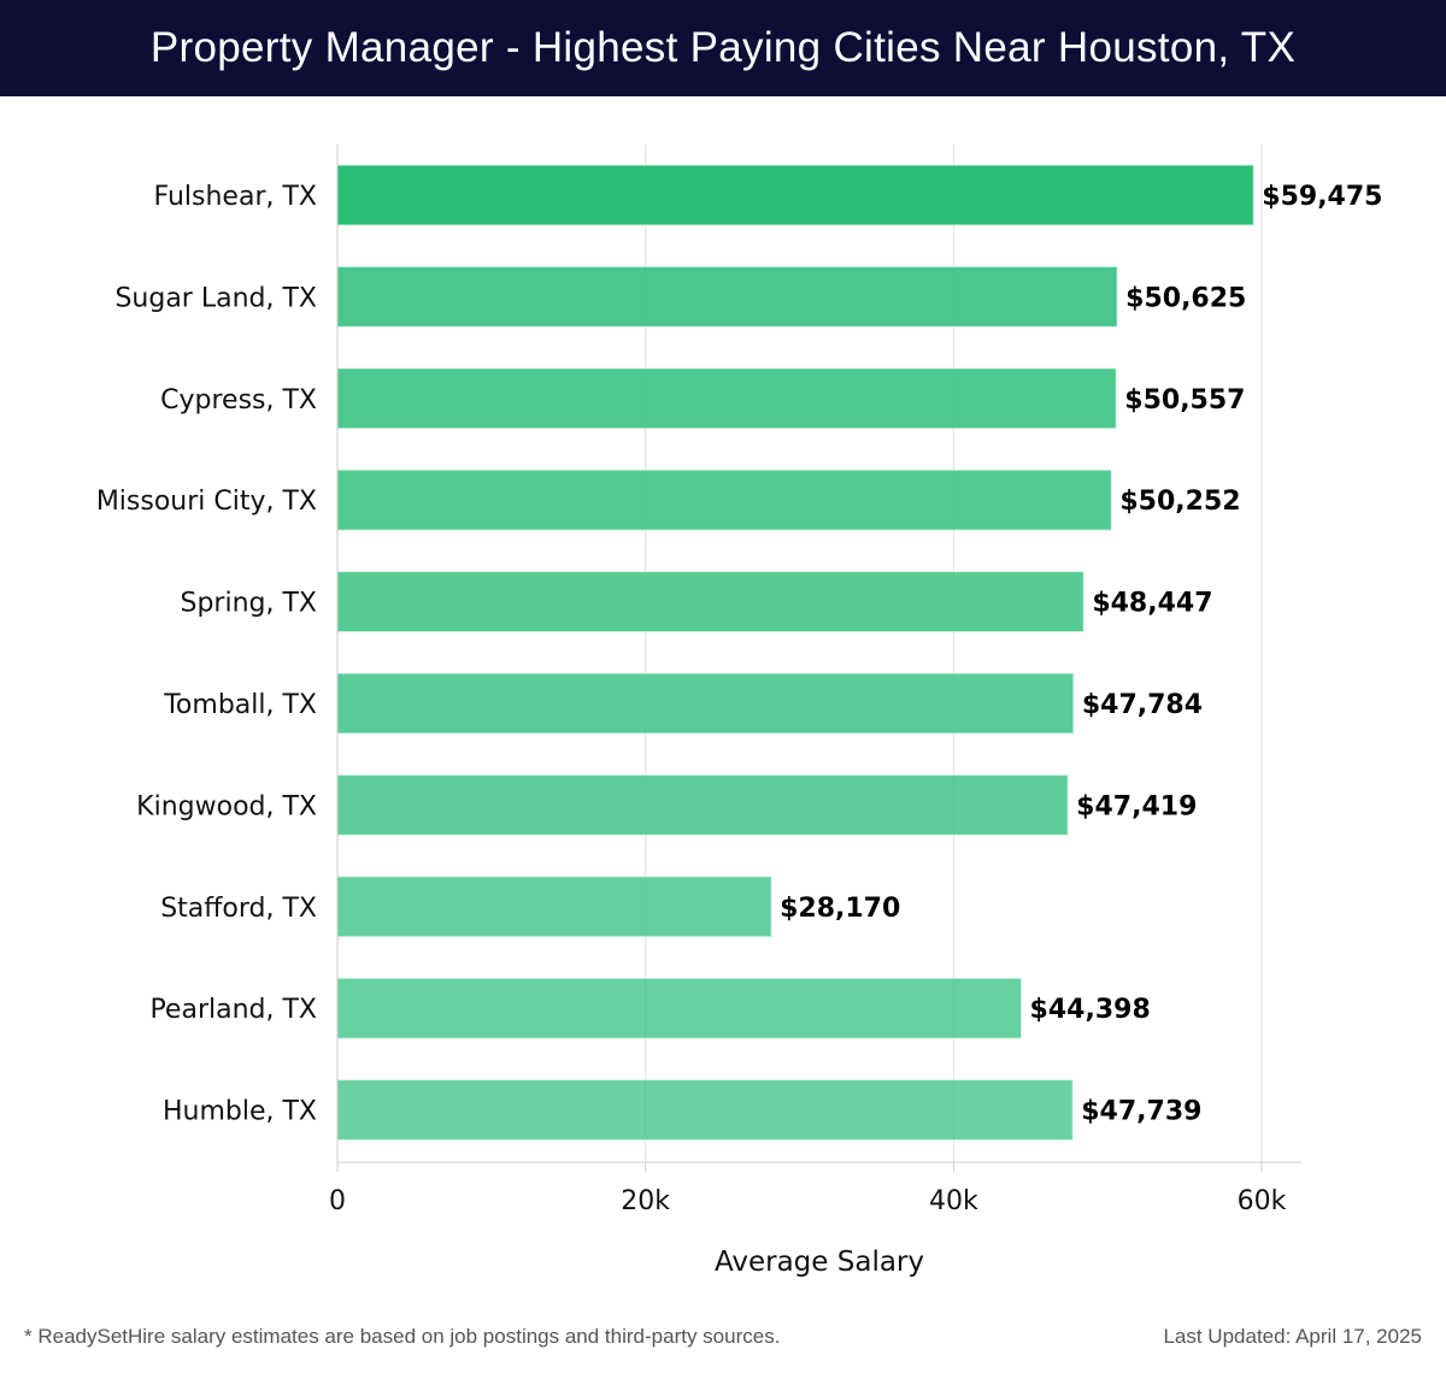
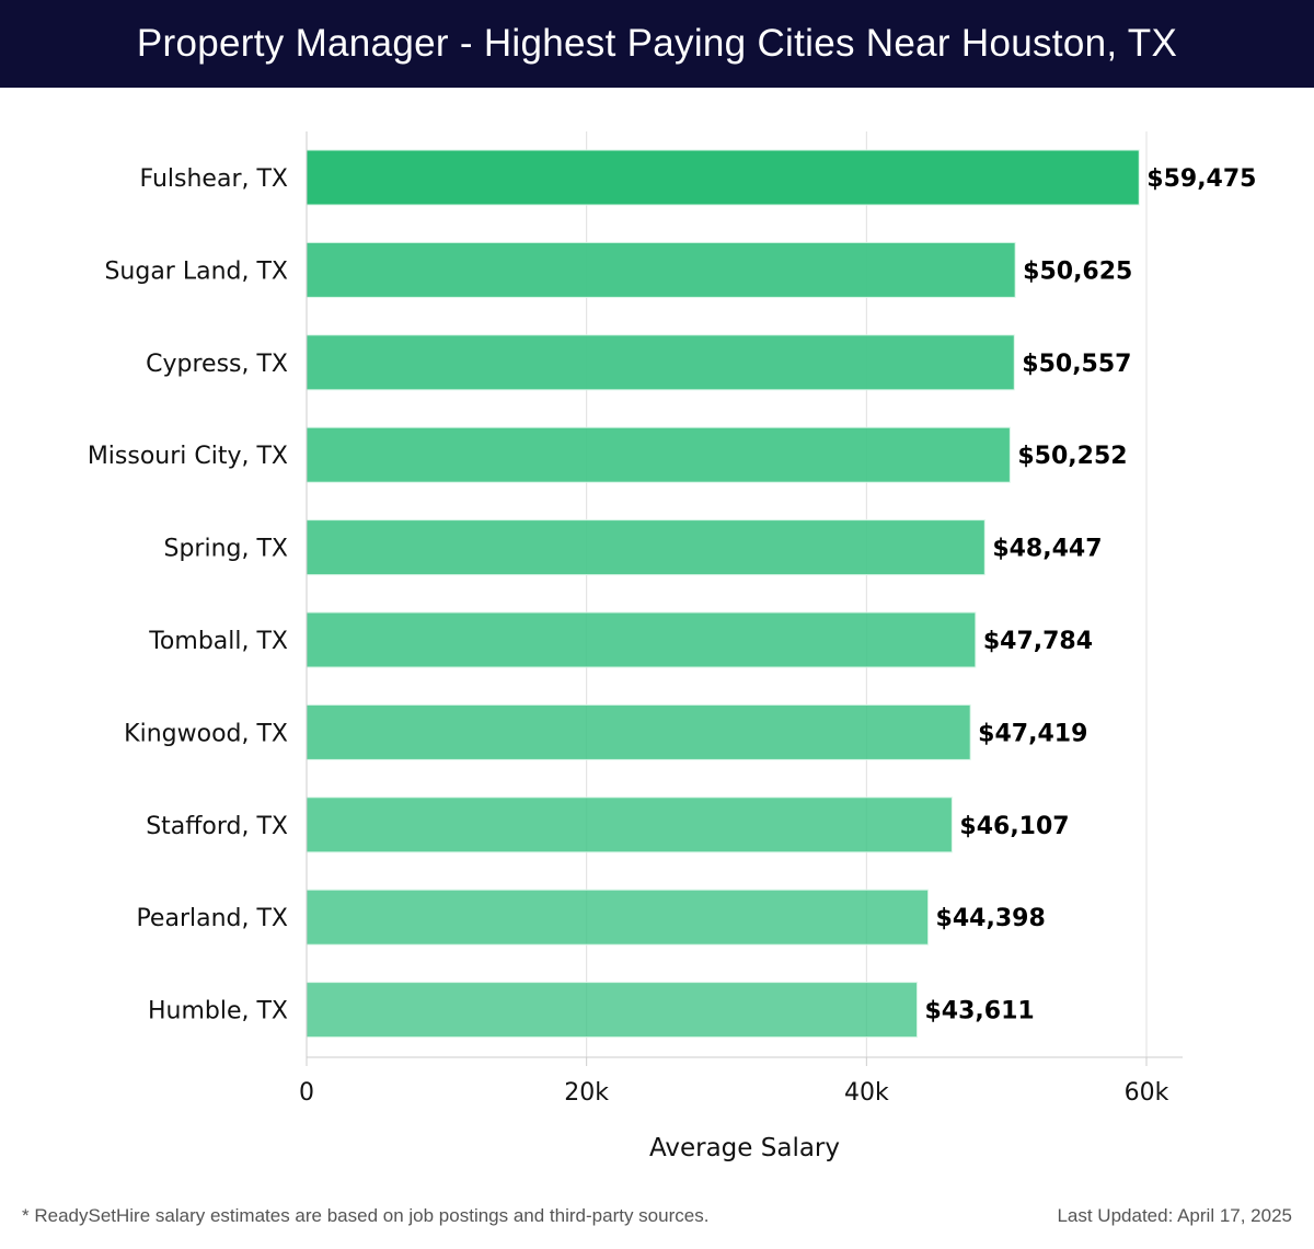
Stafford, TX: $28,170 -> $46,107
Humble, TX: $47,739 -> $43,611
